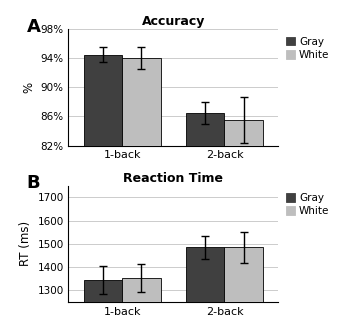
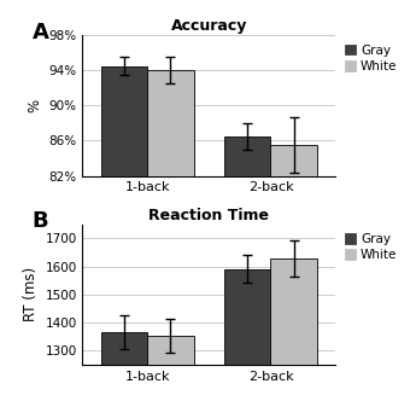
Reaction Time/Gray/1-back: 1345 -> 1367
Reaction Time/Gray/2-back: 1485 -> 1592
Reaction Time/White/2-back: 1485 -> 1630
